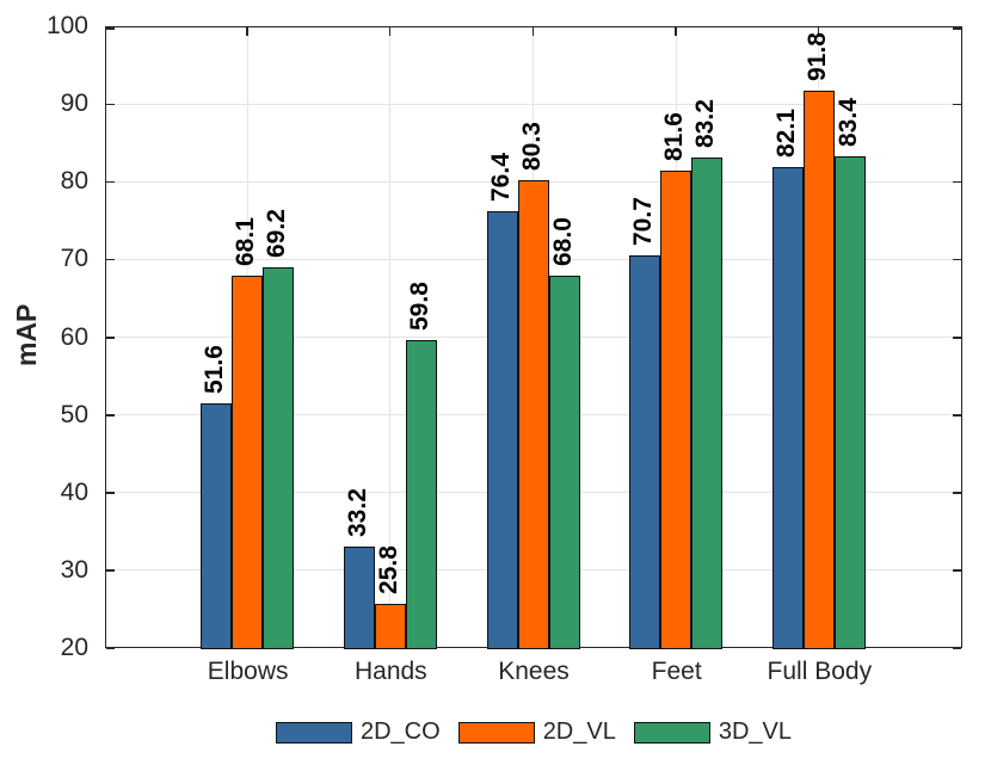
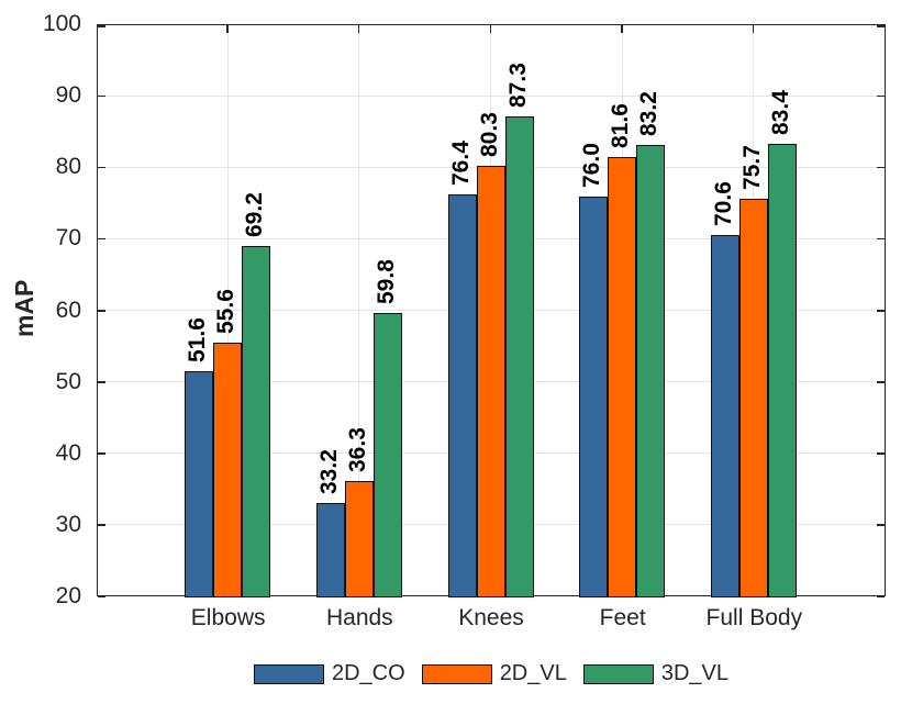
2D_VL/Elbows: 68.1 -> 55.6
2D_VL/Hands: 25.8 -> 36.3
3D_VL/Knees: 68.0 -> 87.3
2D_CO/Feet: 70.7 -> 76.0
2D_CO/Full Body: 82.1 -> 70.6
2D_VL/Full Body: 91.8 -> 75.7
